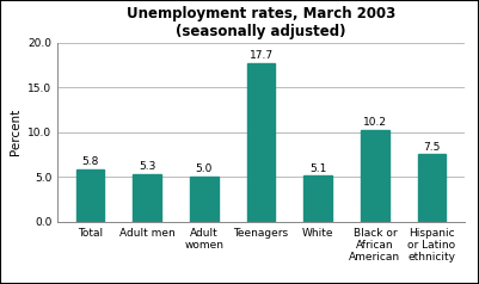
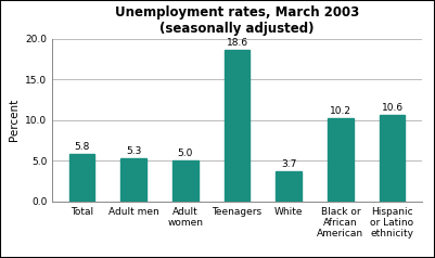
Teenagers: 17.7 -> 18.6
White: 5.1 -> 3.7
Hispanic or Latino ethnicity: 7.5 -> 10.6
